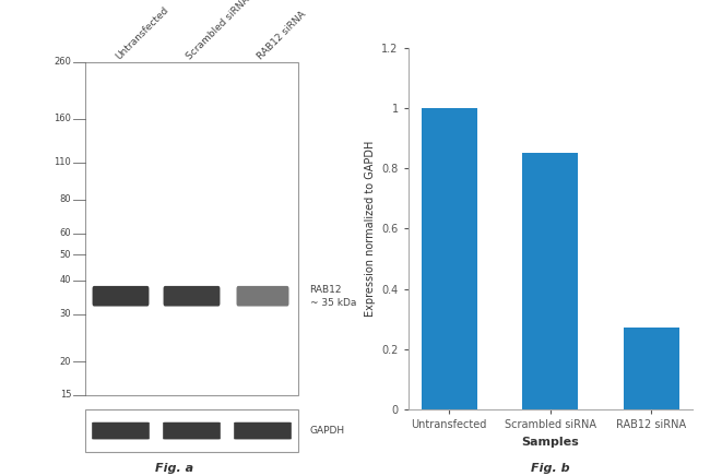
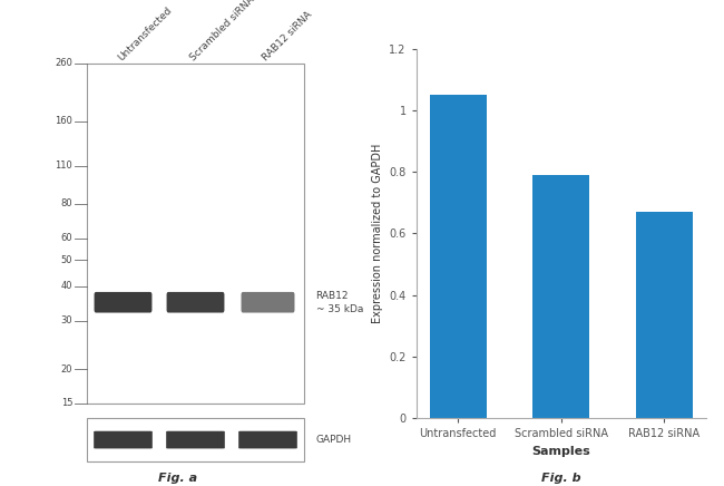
Untransfected: 1.00 -> 1.05
Scrambled siRNA: 0.85 -> 0.79
RAB12 siRNA: 0.27 -> 0.67
